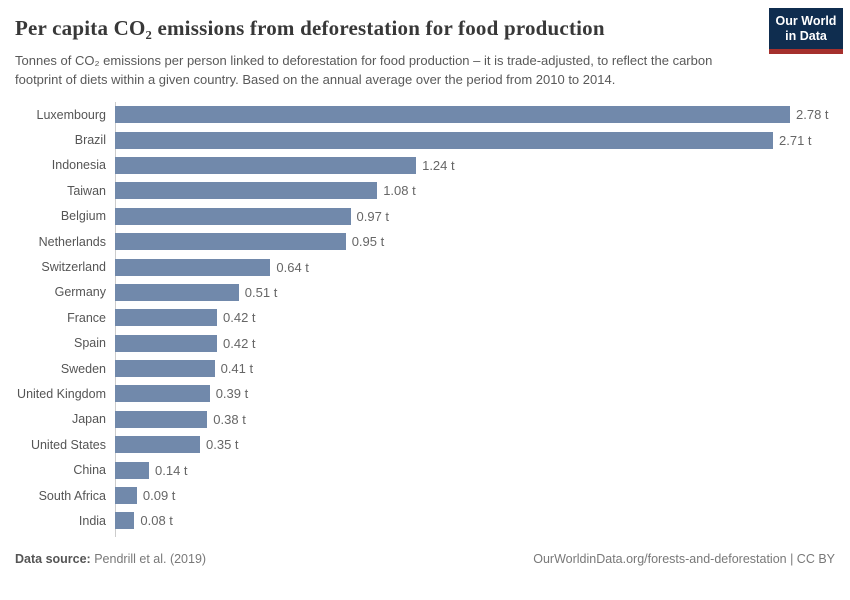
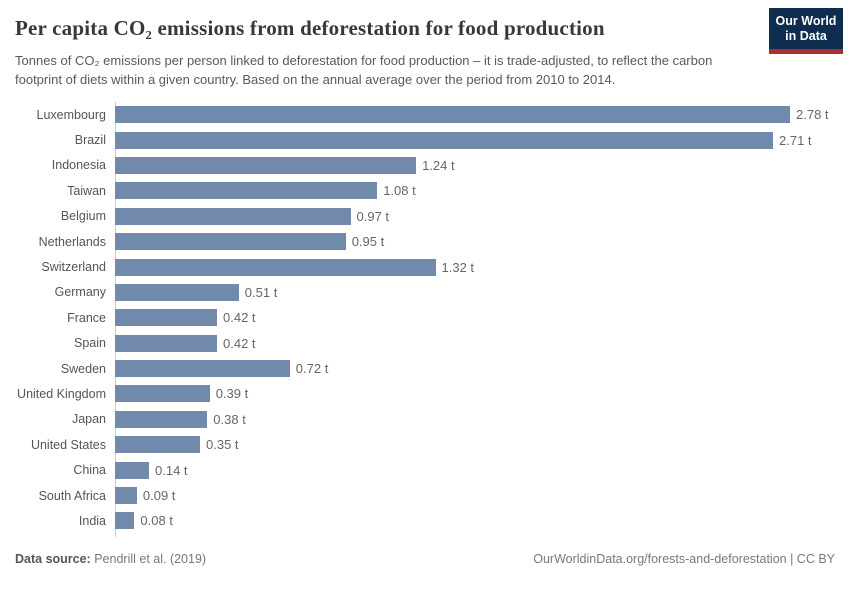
Switzerland: 0.64 -> 1.32
Sweden: 0.41 -> 0.72
